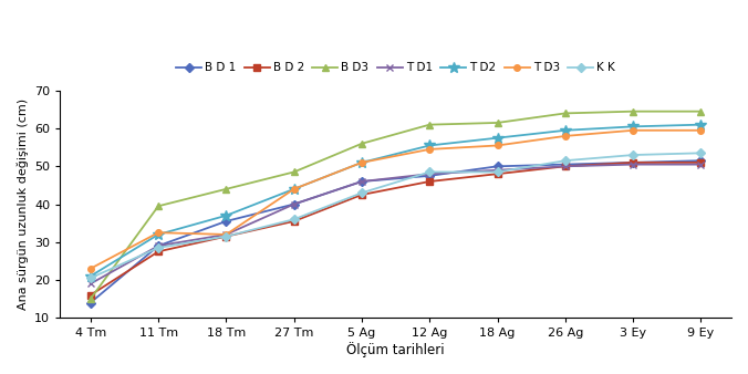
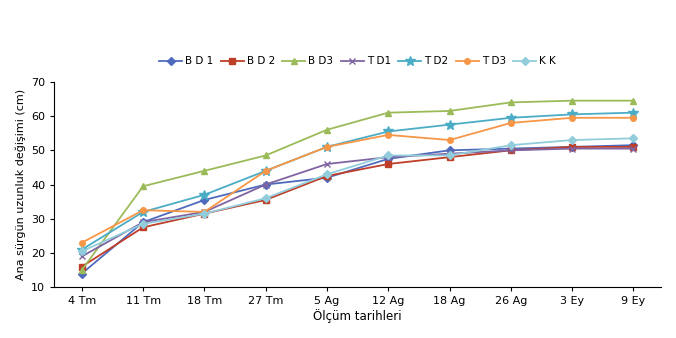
B D 1/5 Ag: 46.0 -> 42.0
T D3/18 Ag: 55.5 -> 53.0
